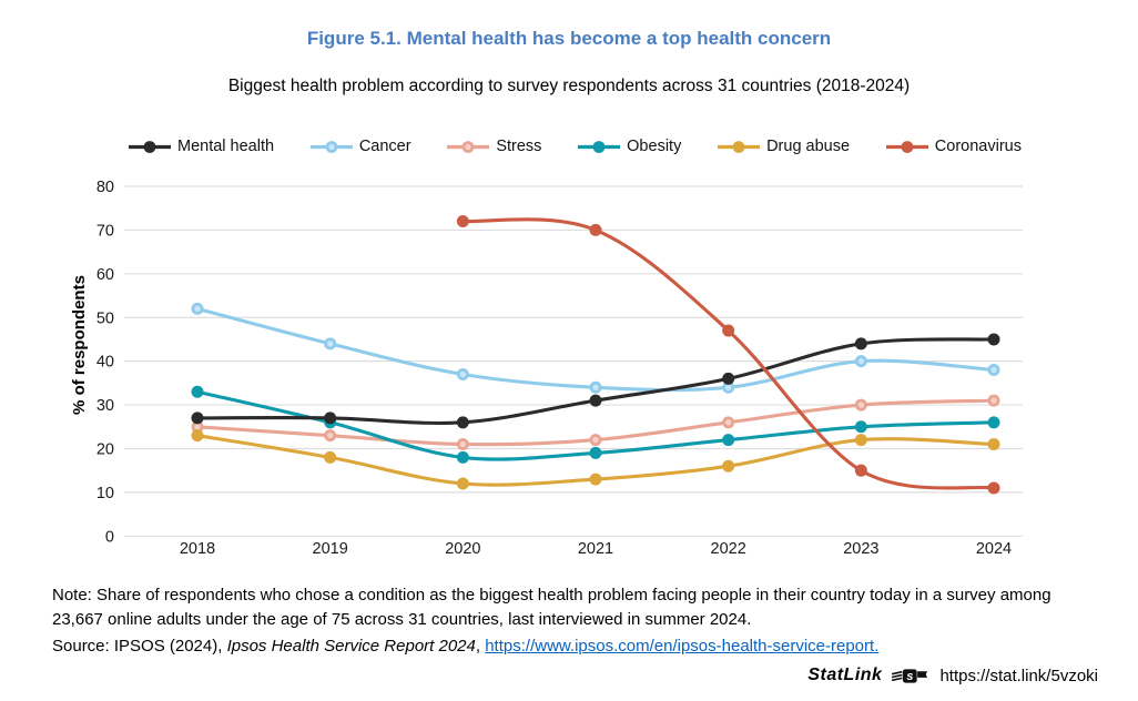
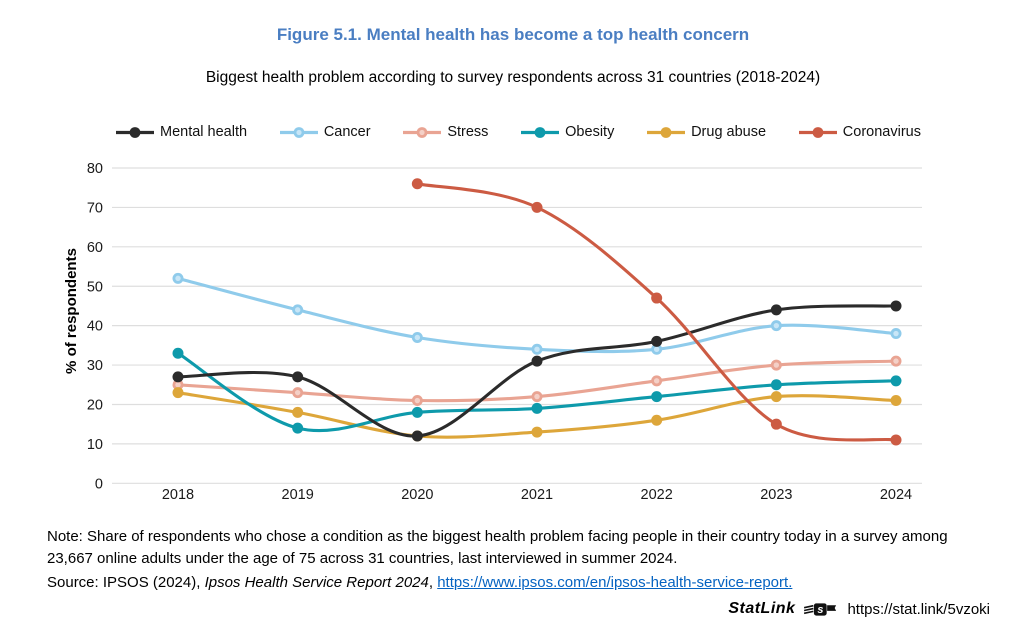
Obesity/2019: 26 -> 14
Mental health/2020: 26 -> 12
Coronavirus/2020: 72 -> 76
